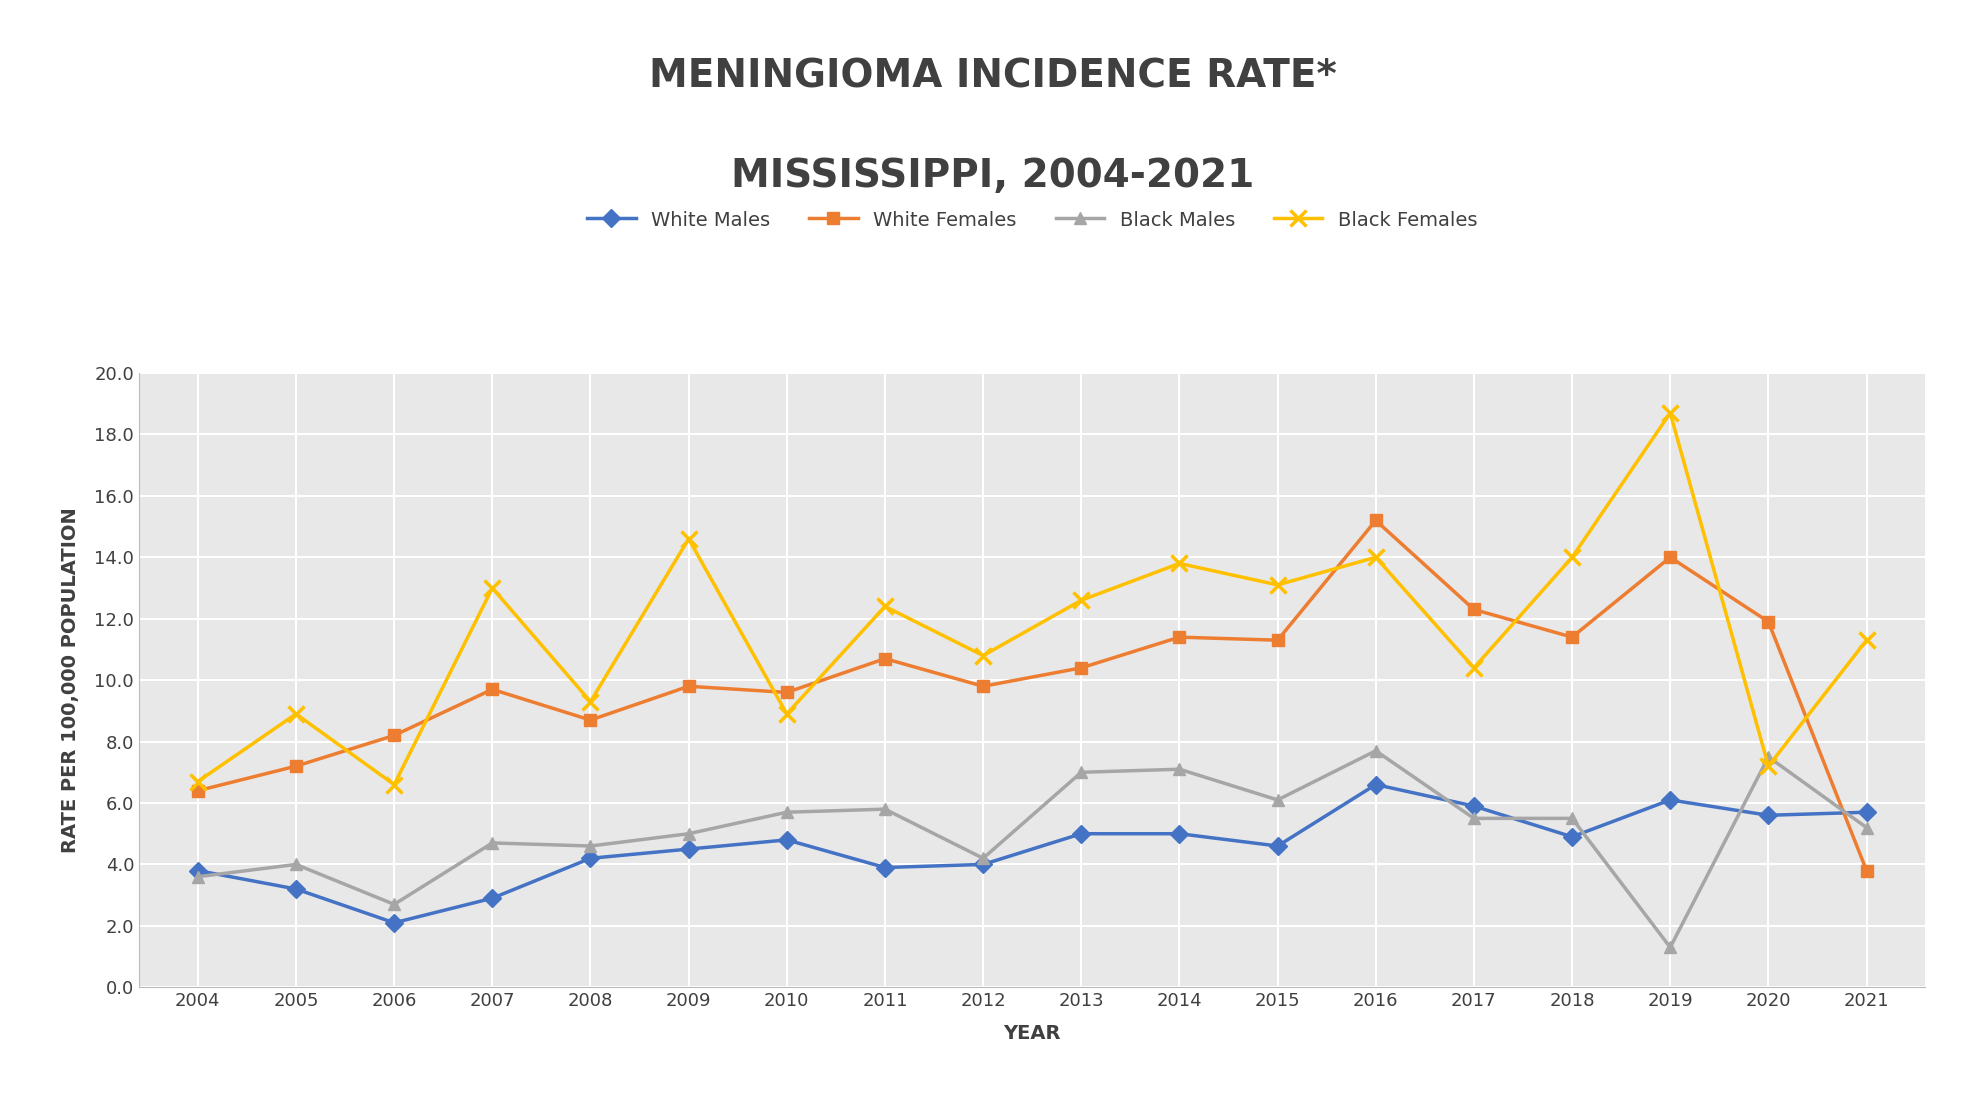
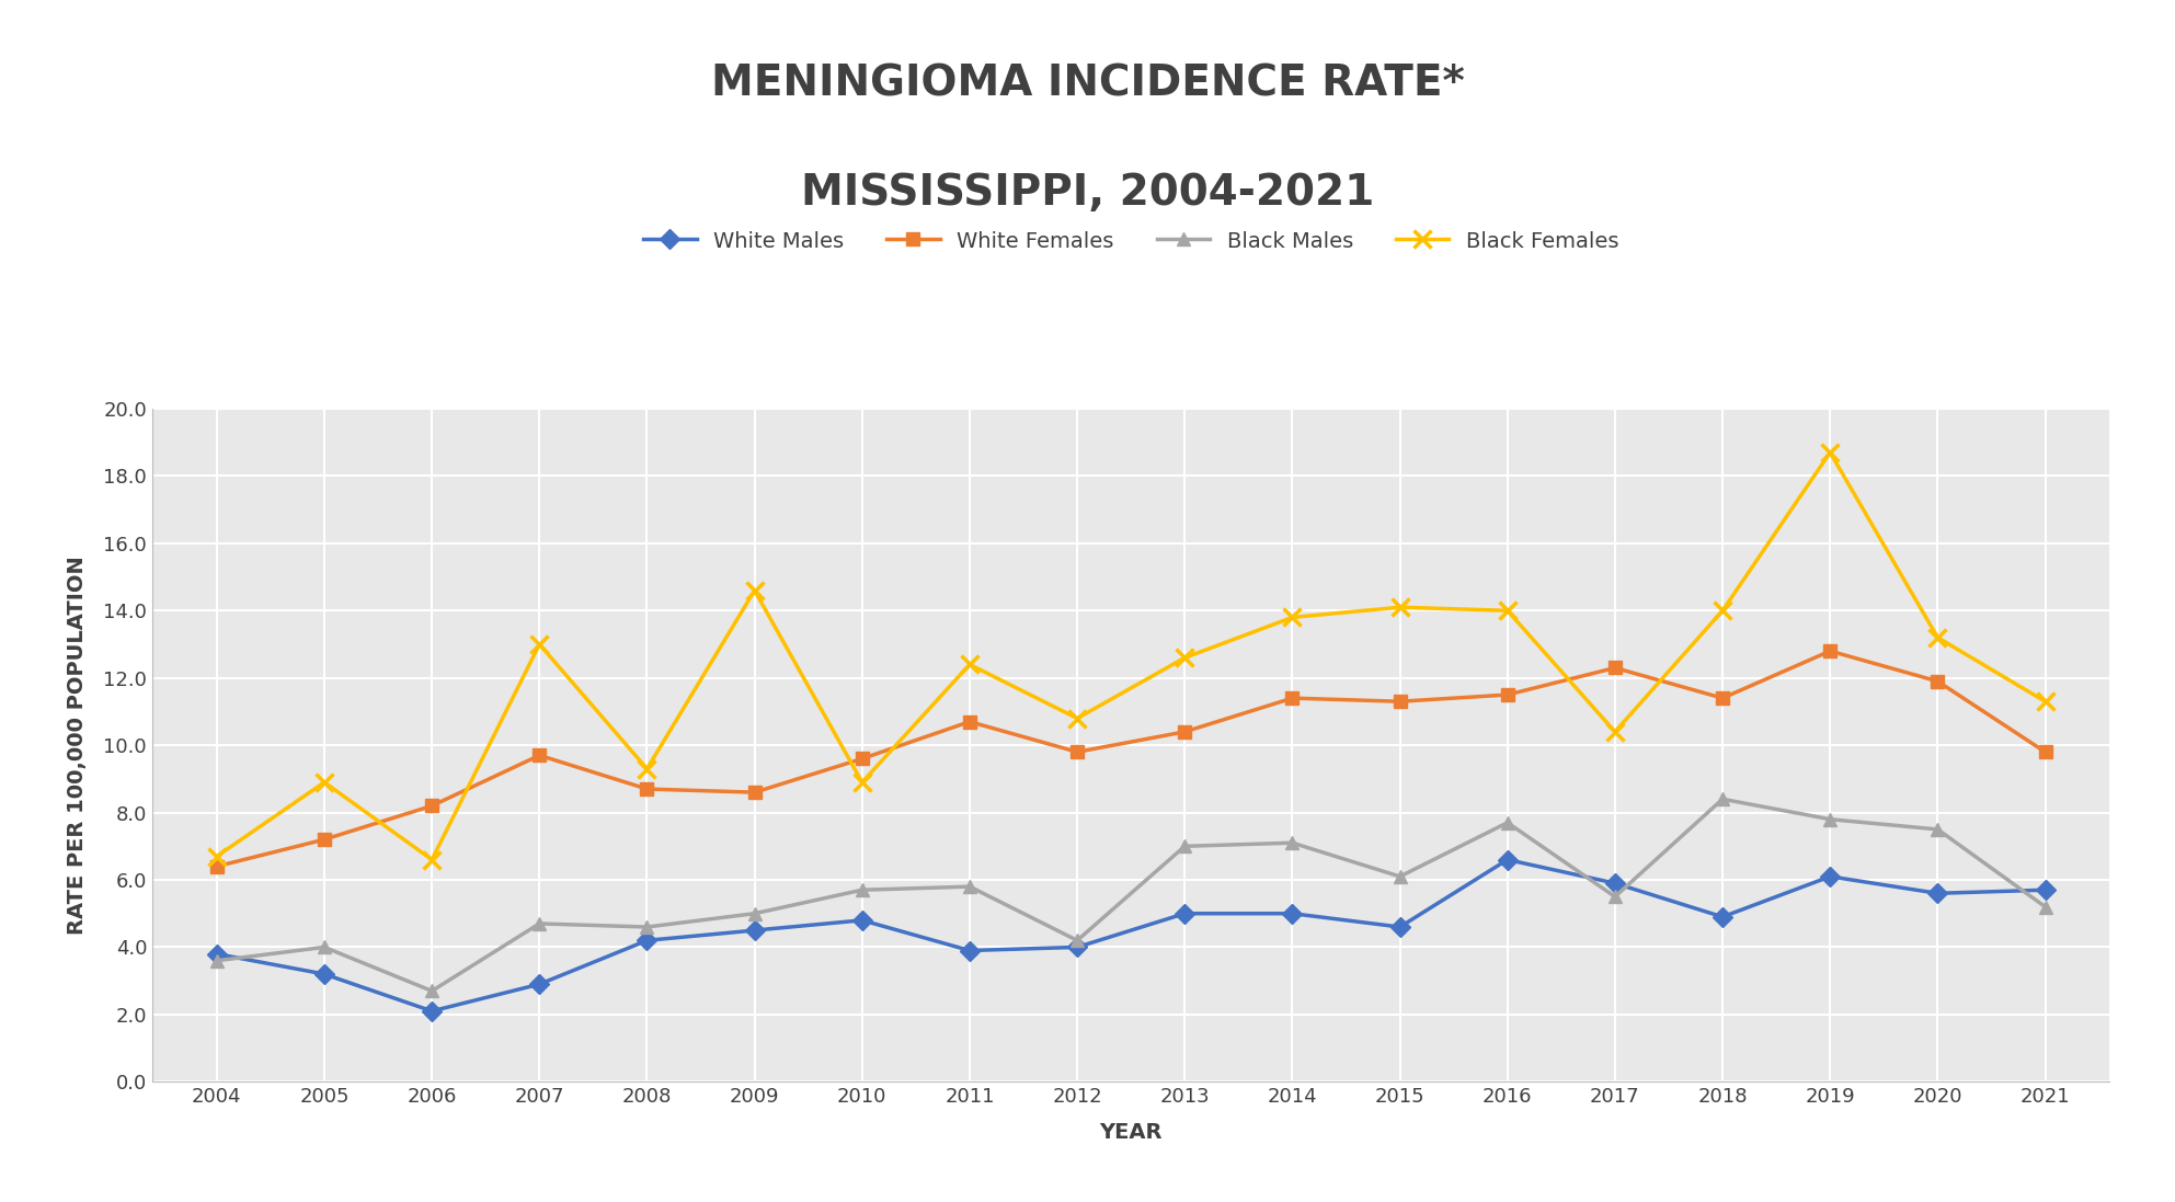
White Females/2009: 9.8 -> 8.6
Black Females/2015: 13.1 -> 14.1
White Females/2016: 15.2 -> 11.5
Black Males/2018: 5.5 -> 8.4
White Females/2019: 14.0 -> 12.8
Black Males/2019: 1.3 -> 7.8
Black Females/2020: 7.2 -> 13.2
White Females/2021: 3.8 -> 9.8
